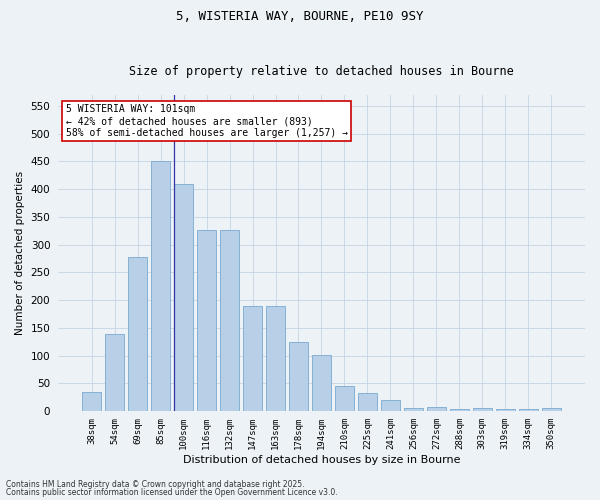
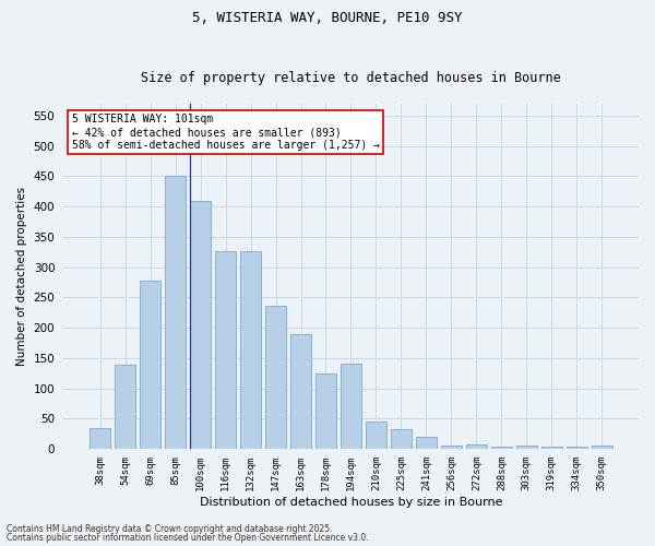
147sqm: 190 -> 236
194sqm: 101 -> 140
